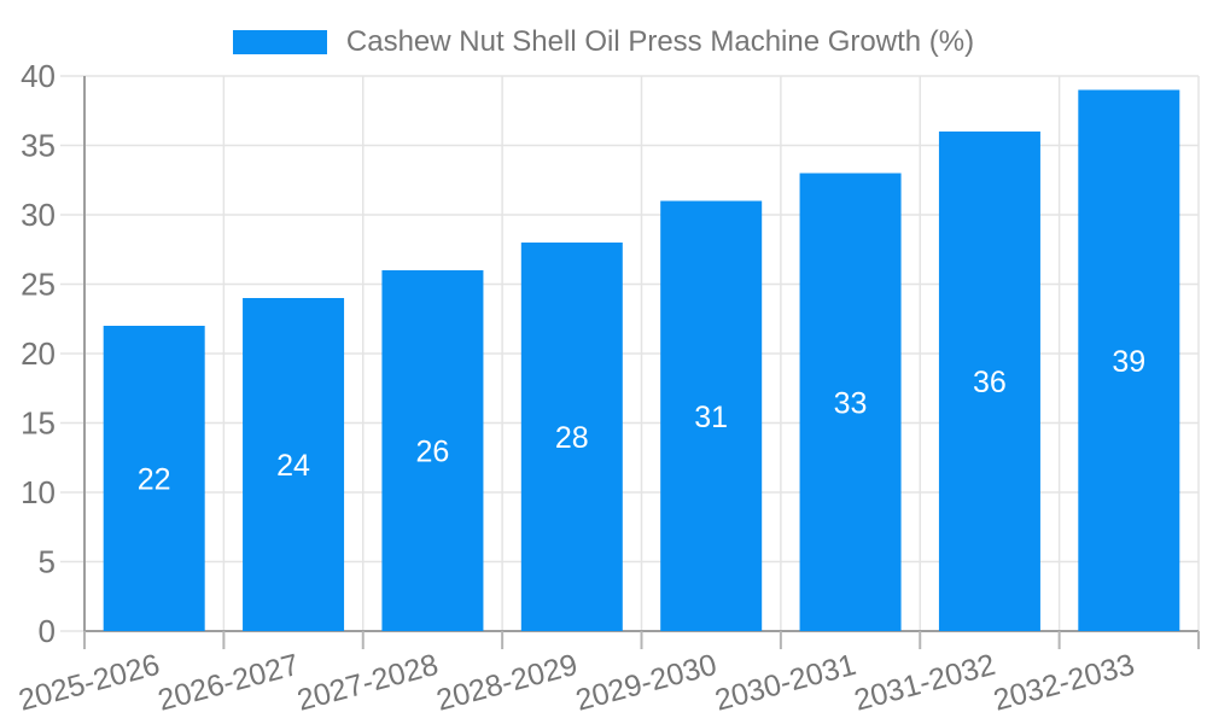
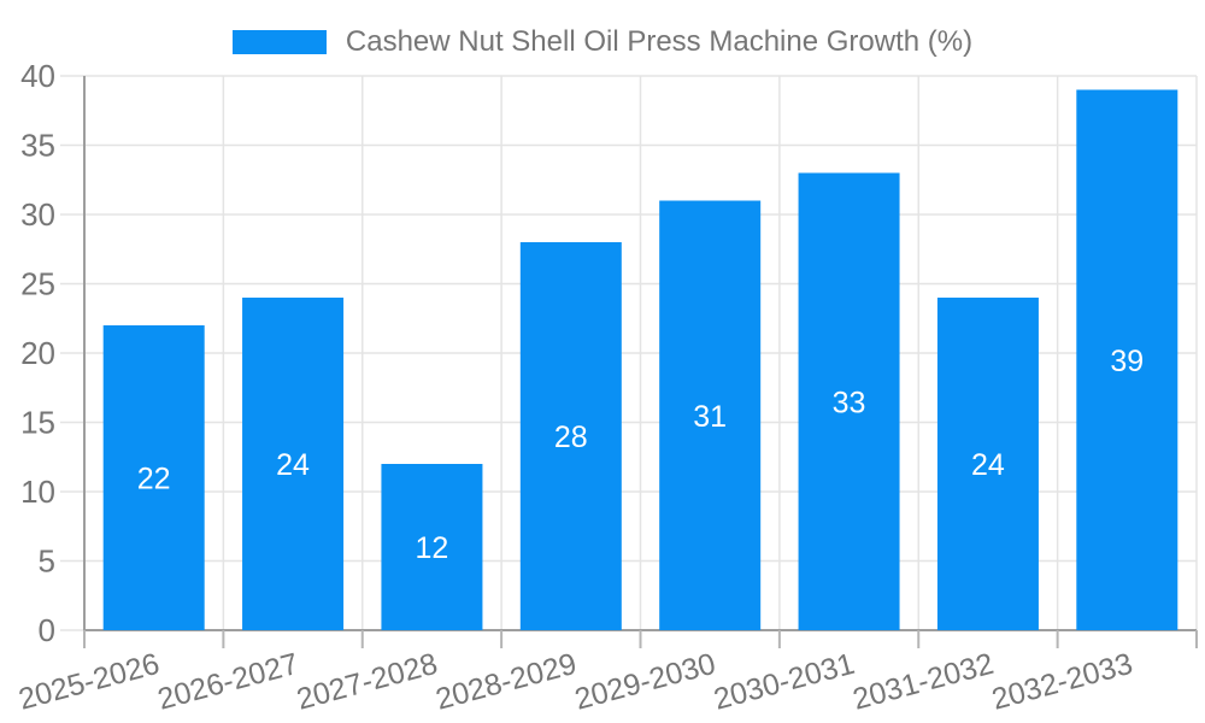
2027-2028: 26 -> 12
2031-2032: 36 -> 24
